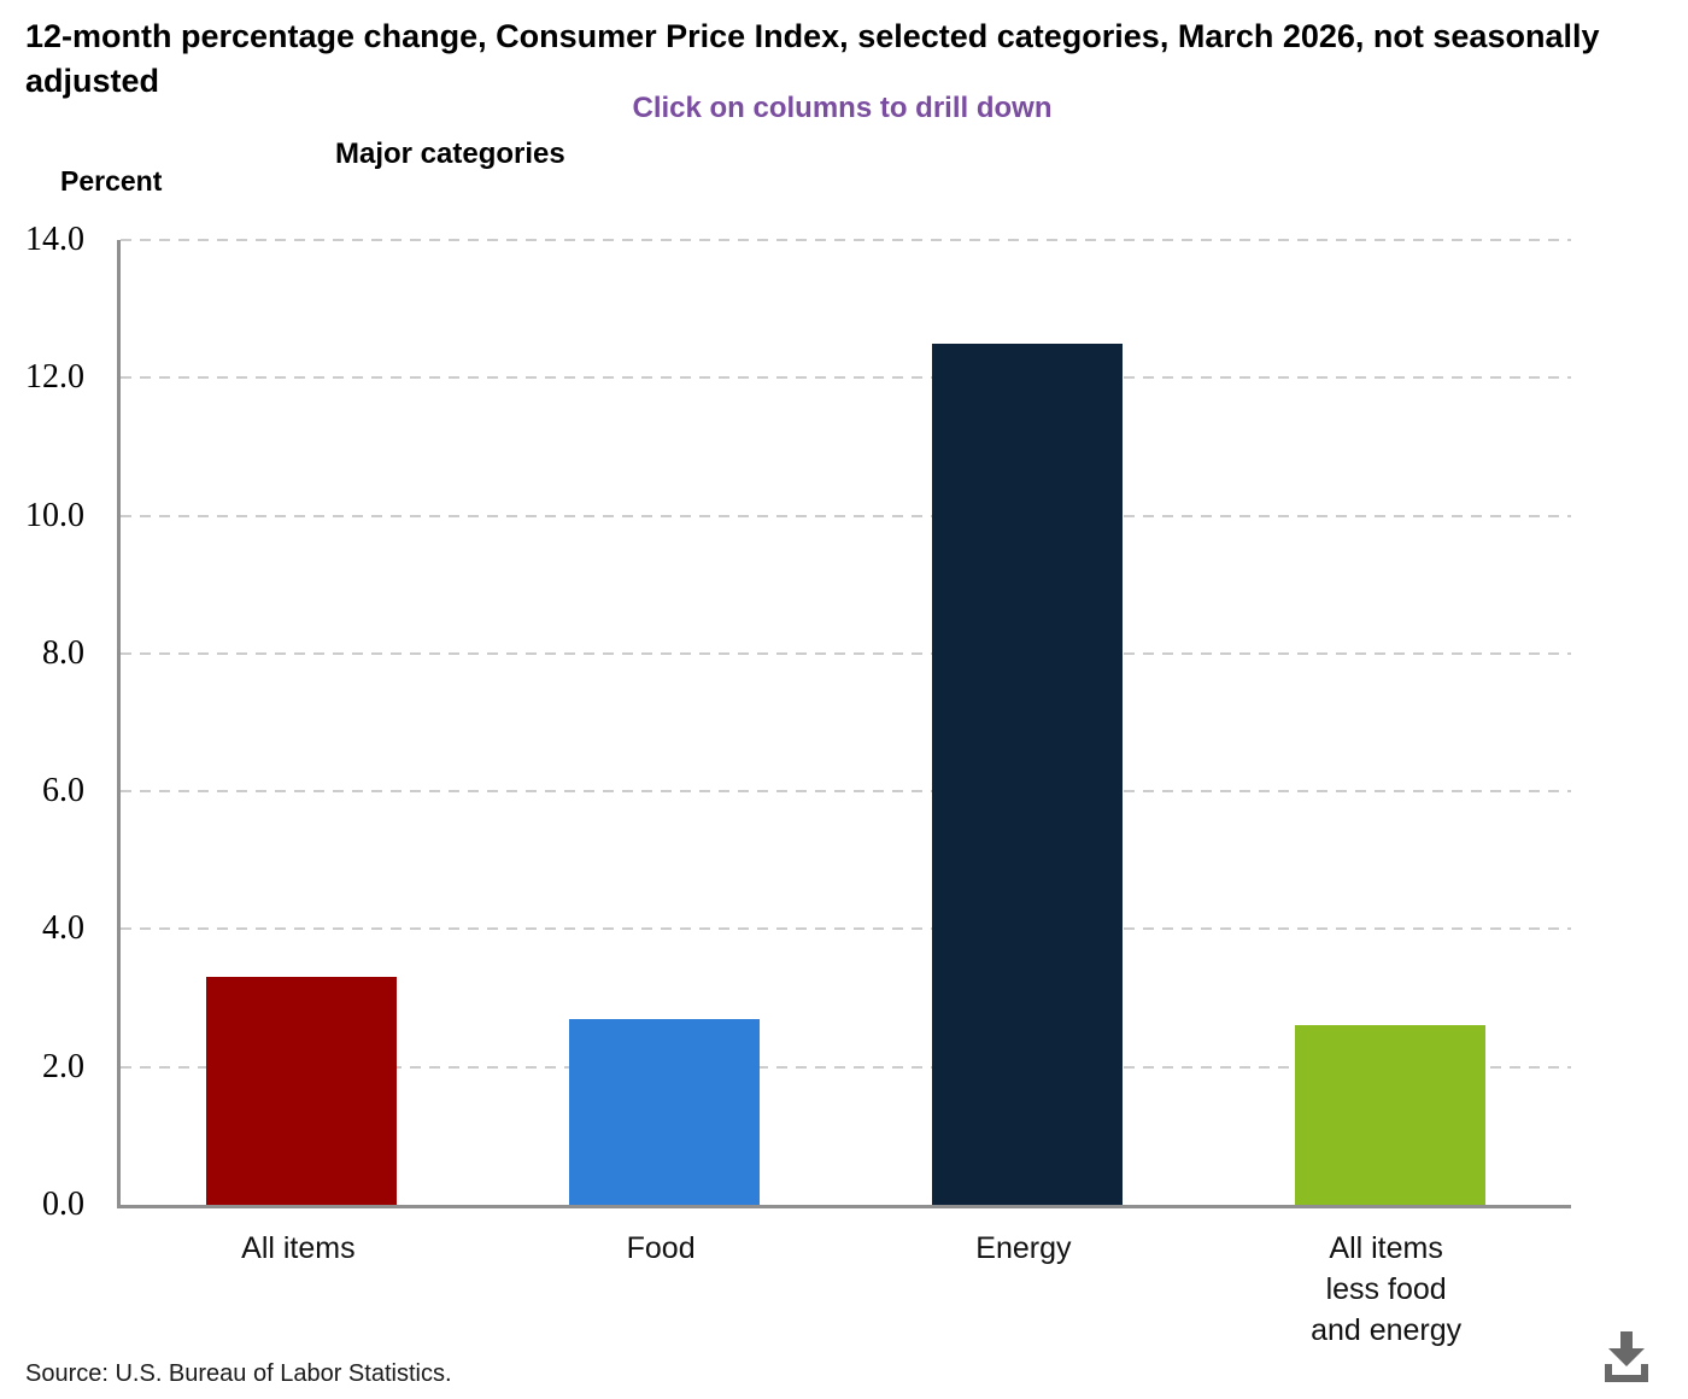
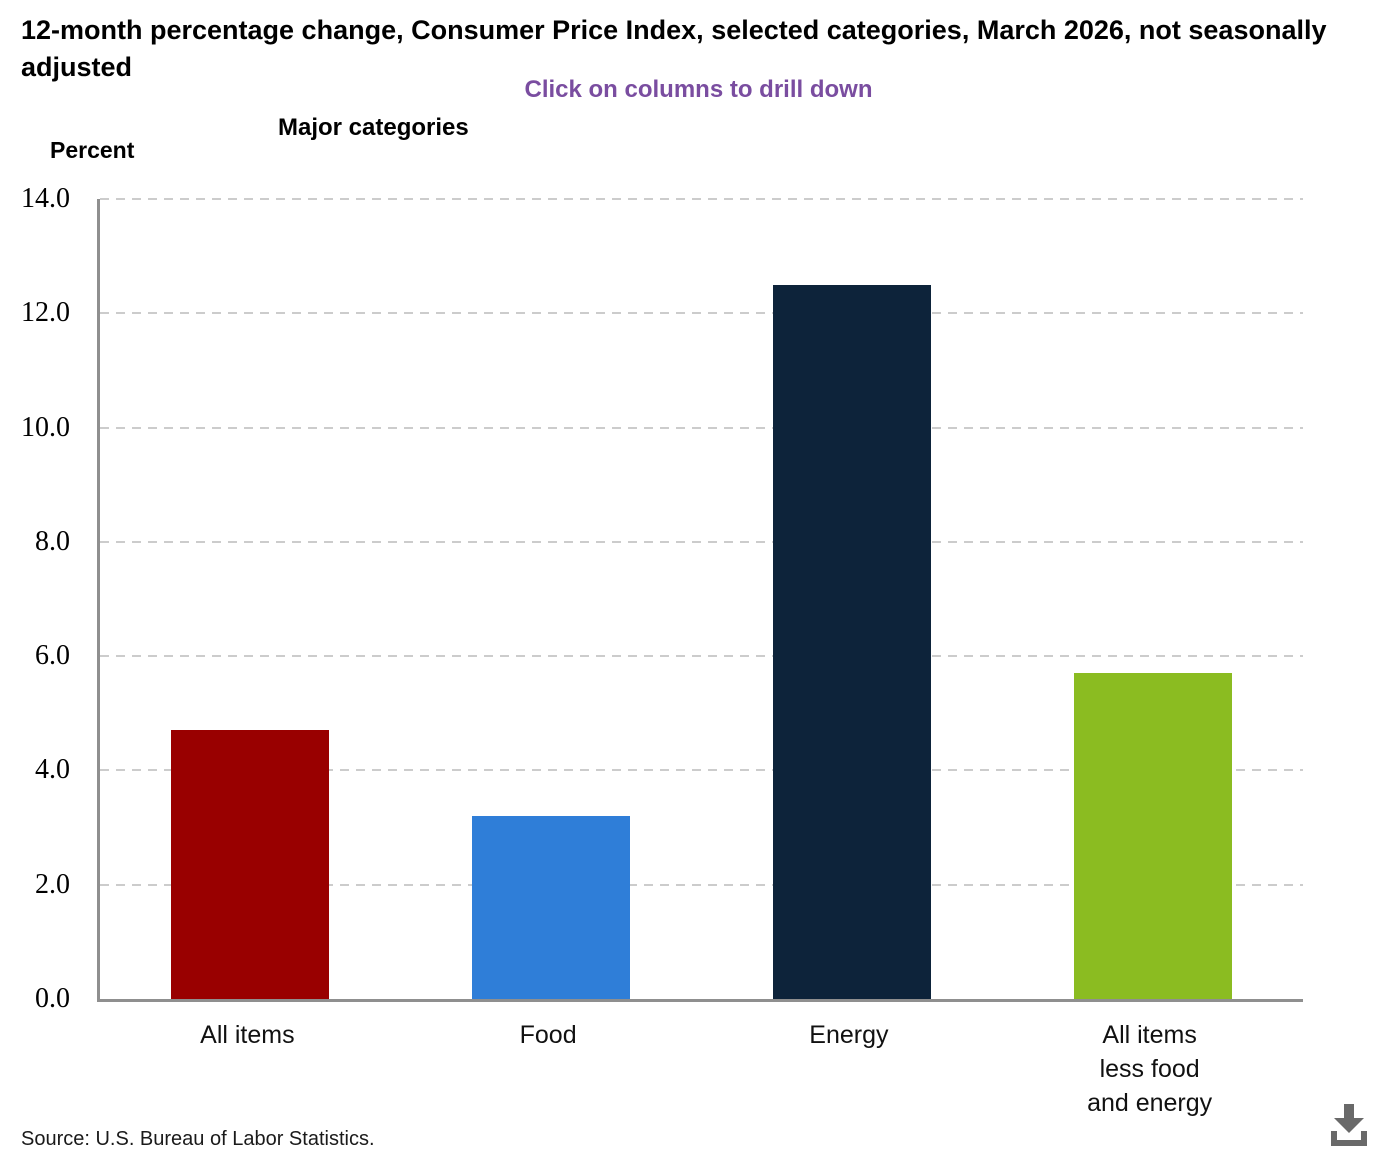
All items: 3.3 -> 4.7
Food: 2.7 -> 3.2
All items less food and energy: 2.6 -> 5.7
